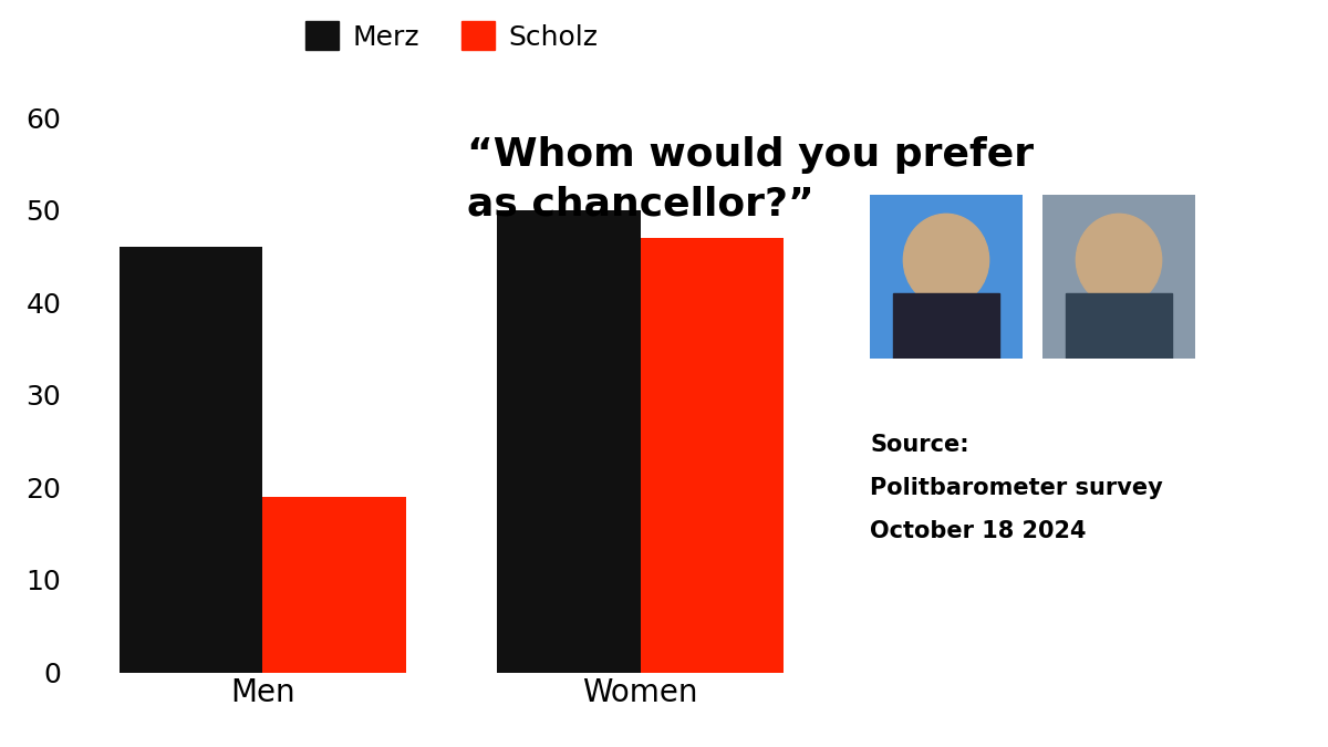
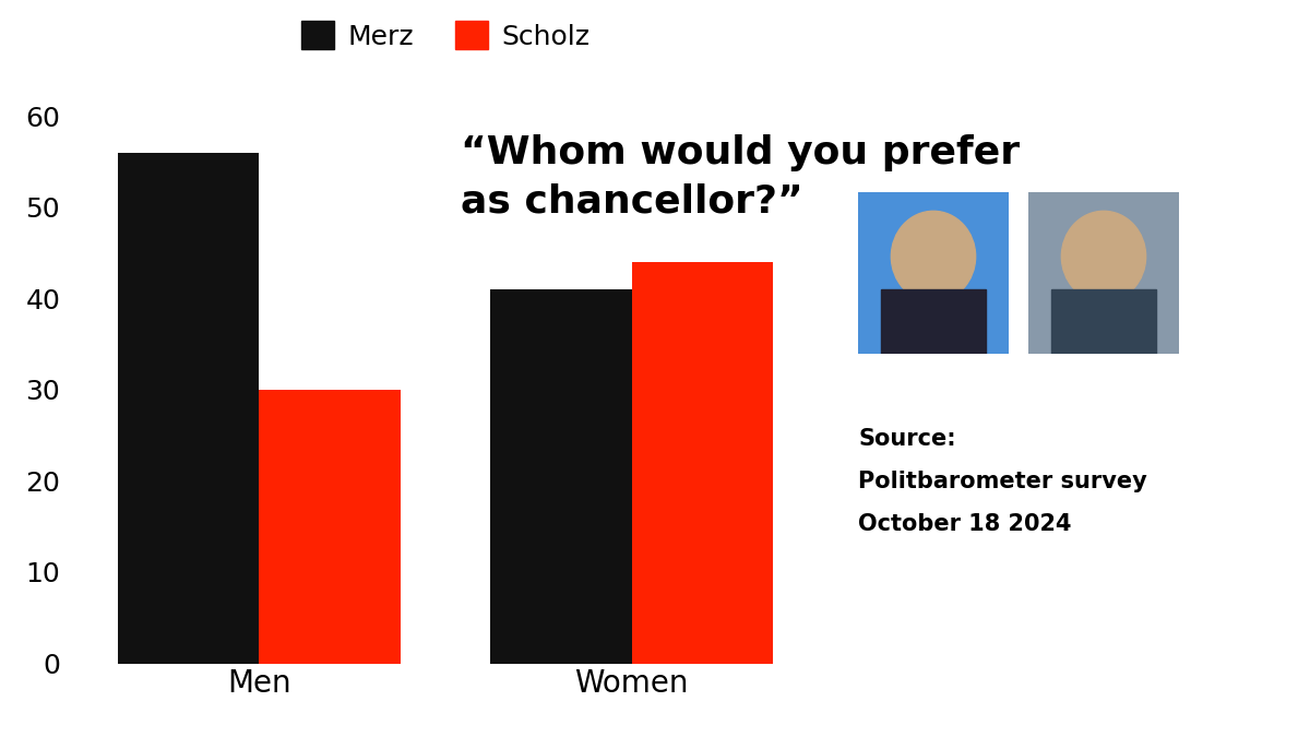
Merz/Men: 46 -> 56
Scholz/Men: 19 -> 30
Merz/Women: 50 -> 41
Scholz/Women: 47 -> 44
